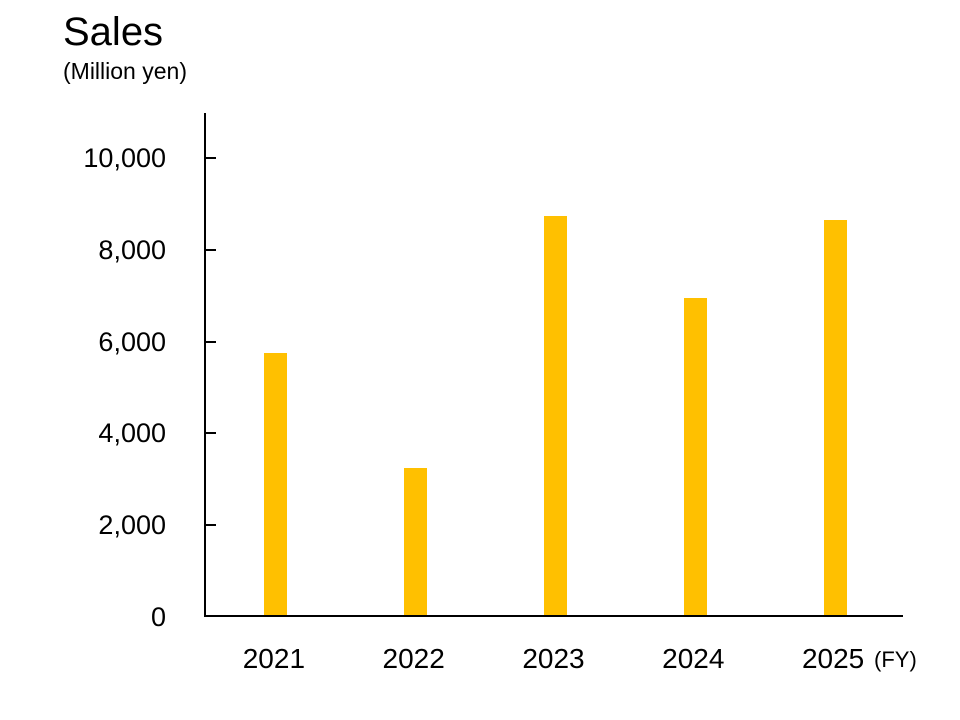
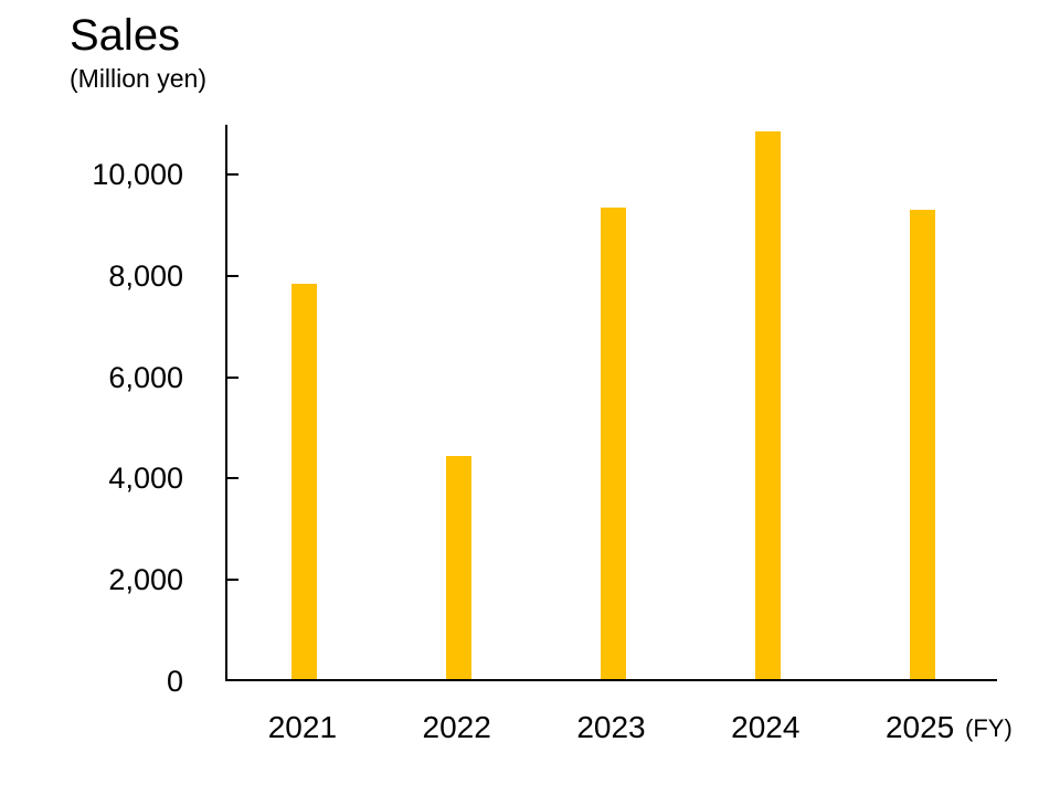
2021: 5700 -> 7800
2022: 3200 -> 4400
2023: 8700 -> 9300
2024: 6900 -> 10800
2025: 8600 -> 9200
